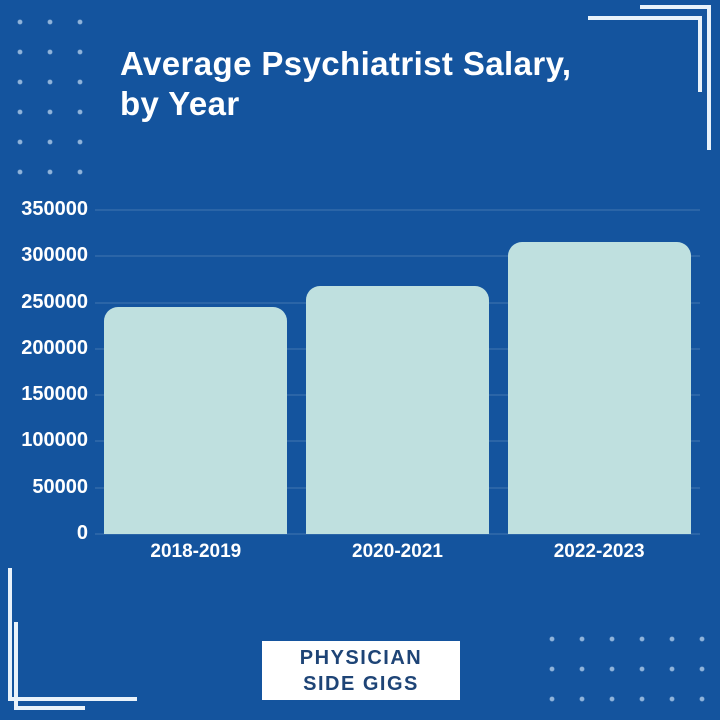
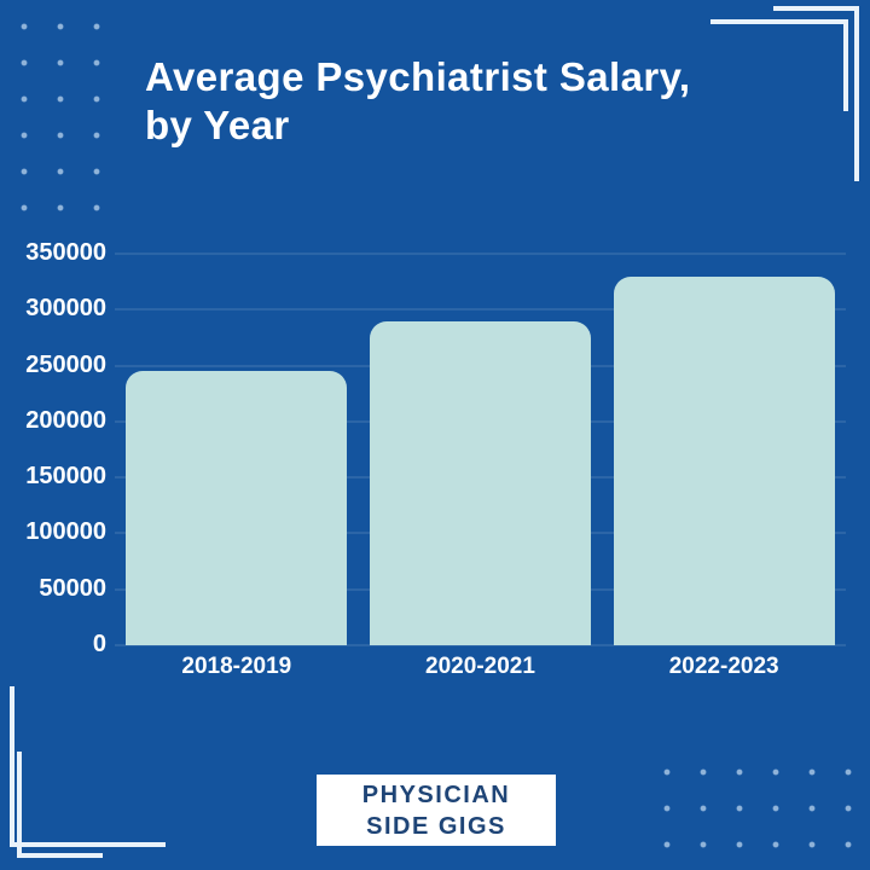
2020-2021: 270000 -> 290000
2022-2023: 320000 -> 330000
